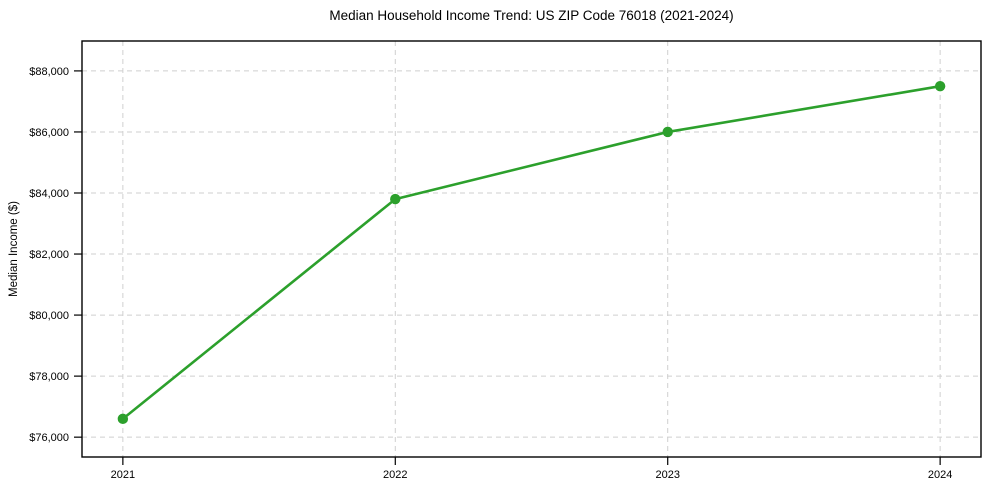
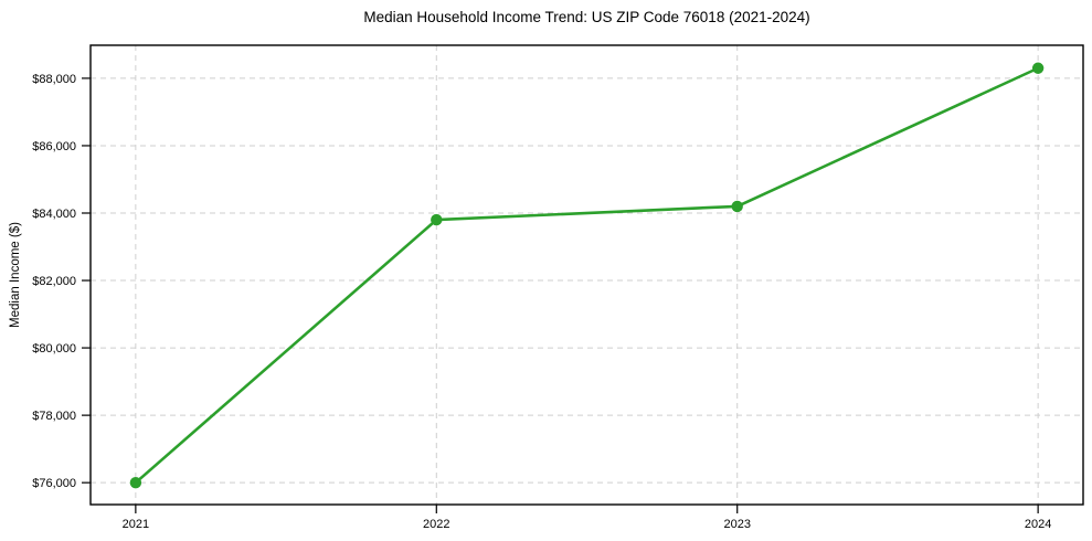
2021: $76600 -> $76000
2023: $86000 -> $84200
2024: $87500 -> $88300
